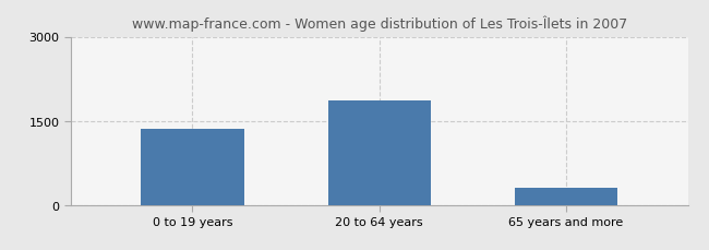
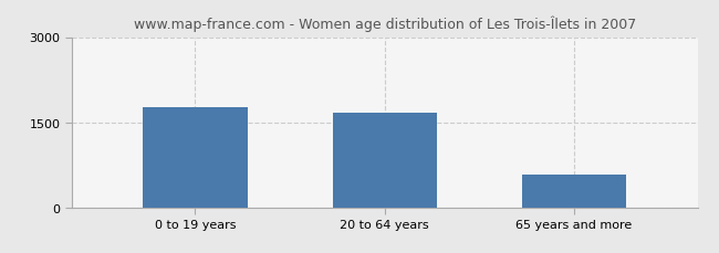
0 to 19 years: 1350 -> 1760
20 to 64 years: 1860 -> 1660
65 years and more: 300 -> 580
